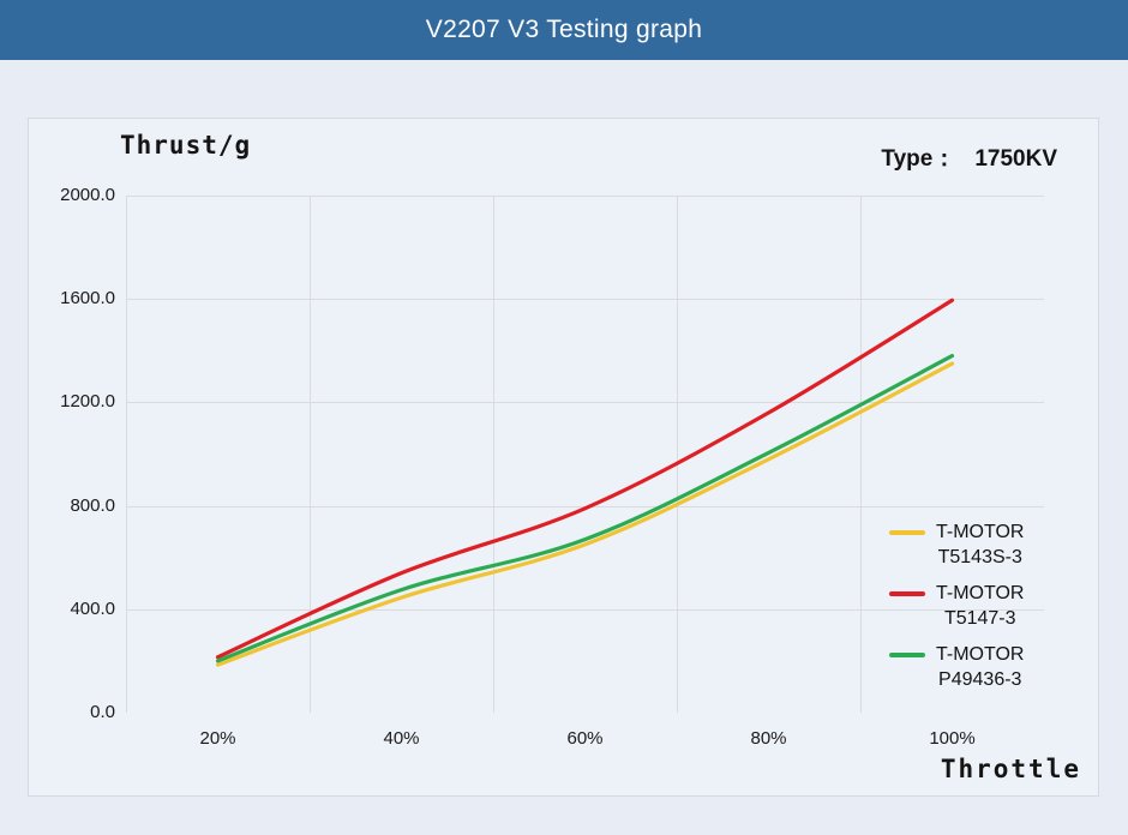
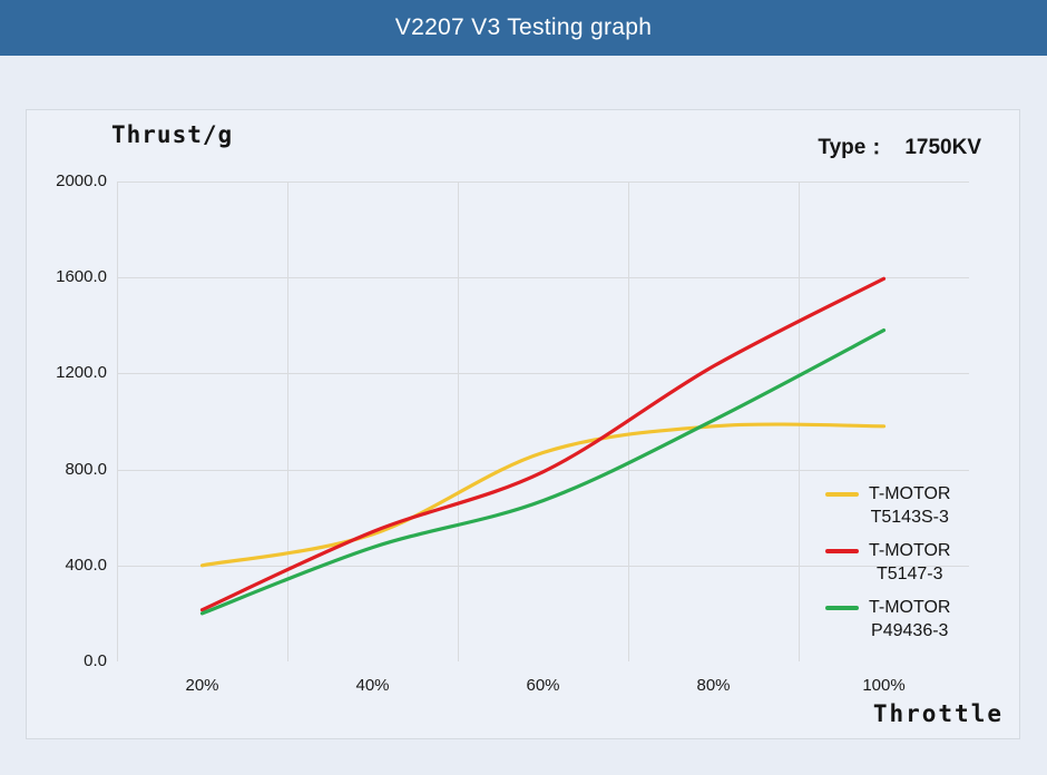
T-MOTOR T5143S-3/20%: 180 -> 400
T-MOTOR T5143S-3/40%: 440 -> 530
T-MOTOR T5143S-3/60%: 650 -> 870
T-MOTOR T5147-3/80%: 1160 -> 1230
T-MOTOR T5143S-3/100%: 1350 -> 980
